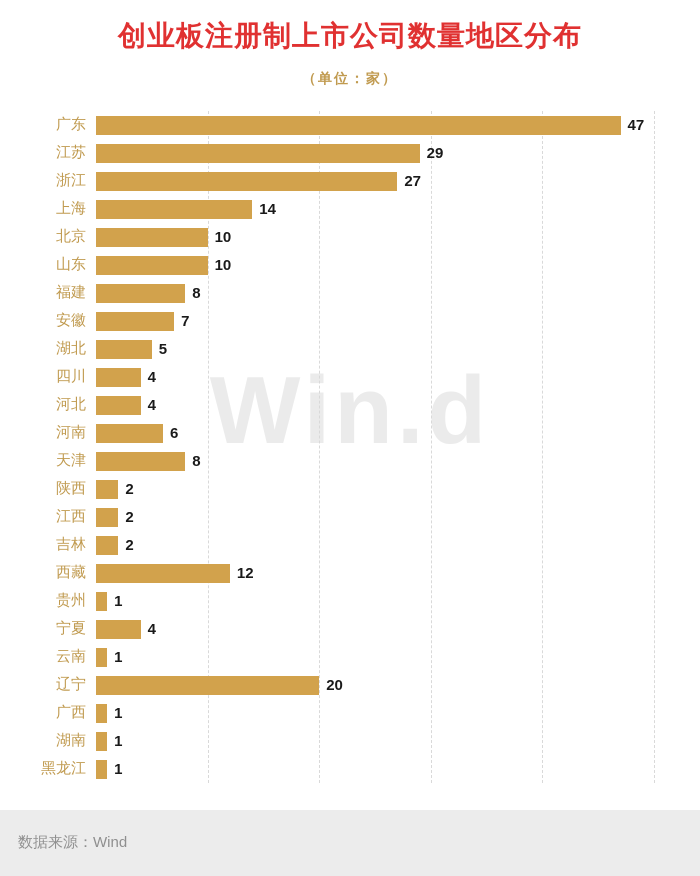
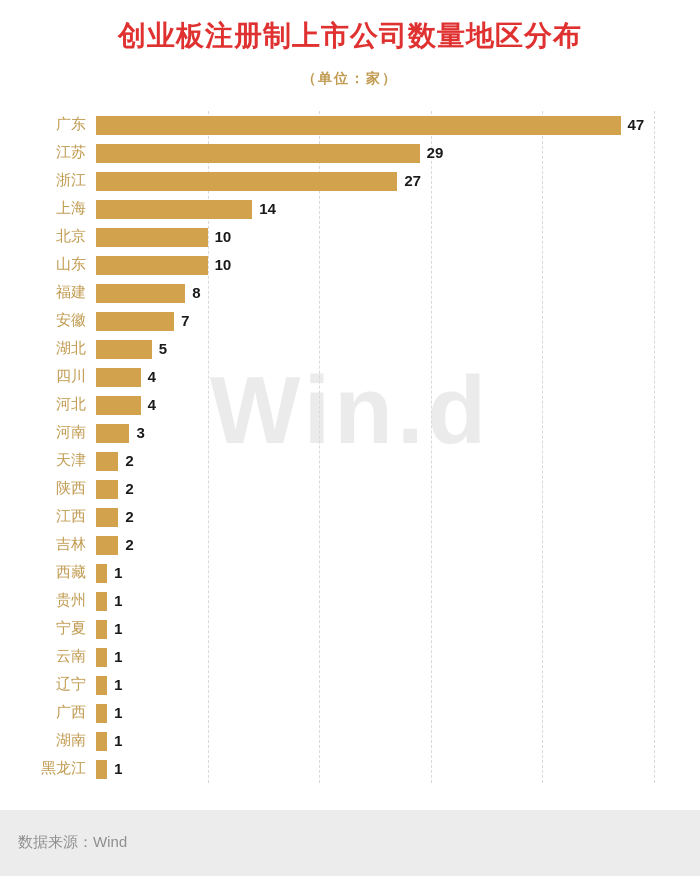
河南: 6 -> 3
天津: 8 -> 2
西藏: 12 -> 1
宁夏: 4 -> 1
辽宁: 20 -> 1
